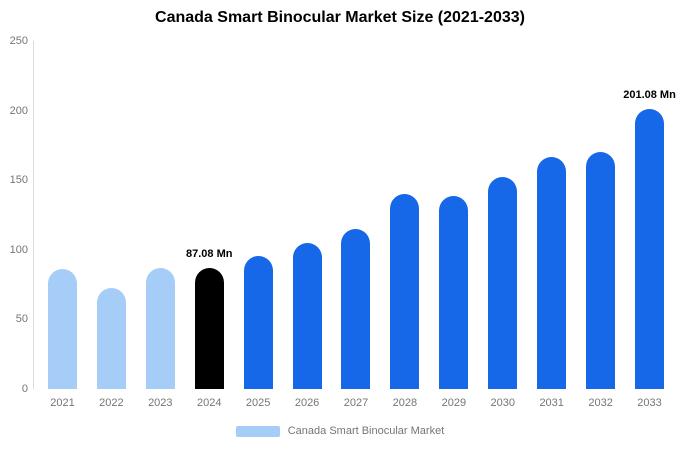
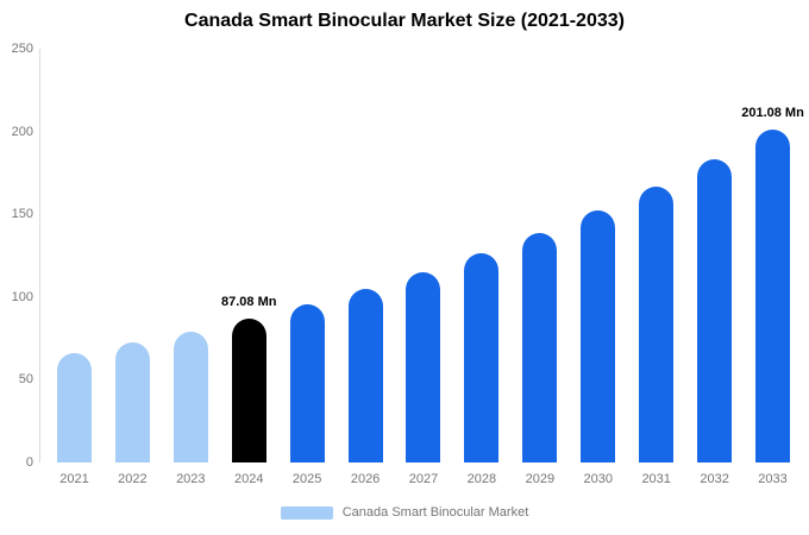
2021: 86 -> 66
2023: 87 -> 79
2028: 140 -> 126
2032: 170 -> 183
